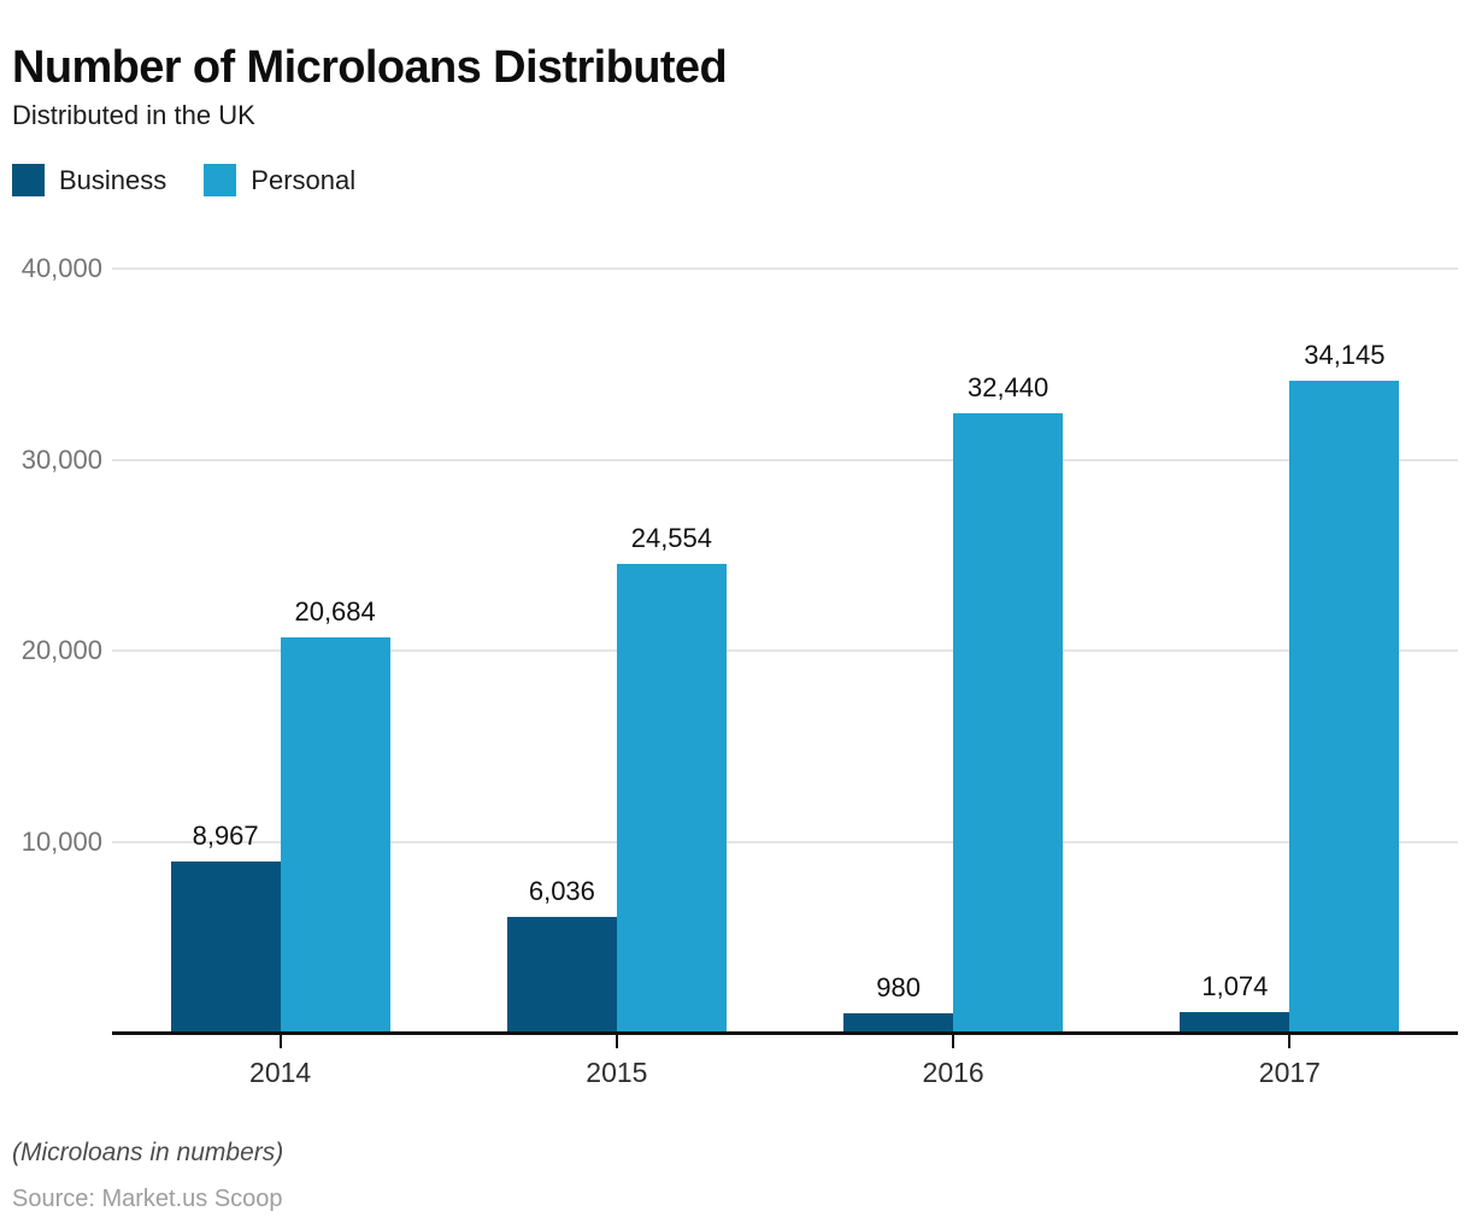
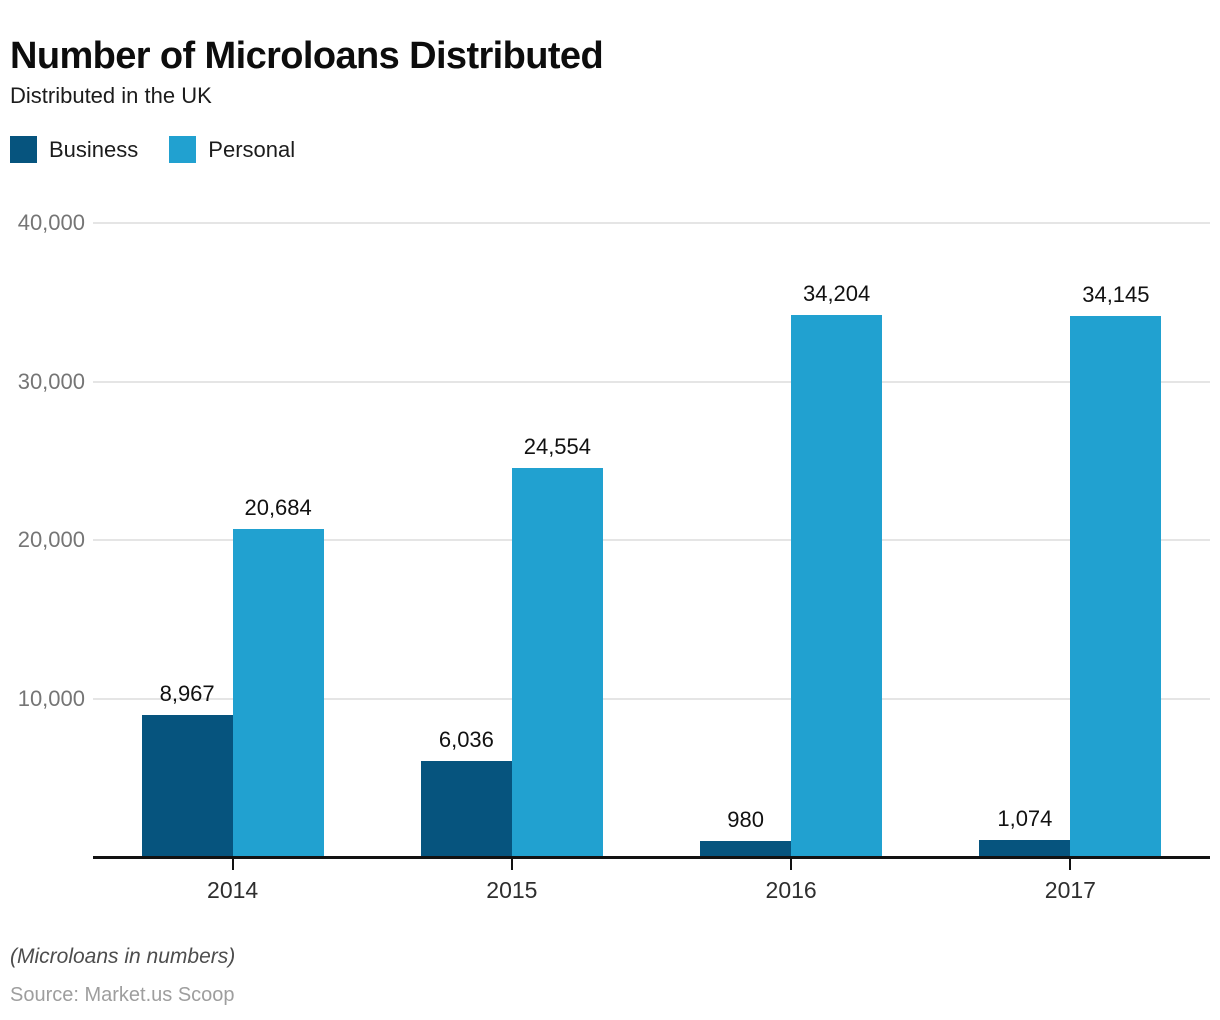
Personal/2016: 32,440 -> 34,204
